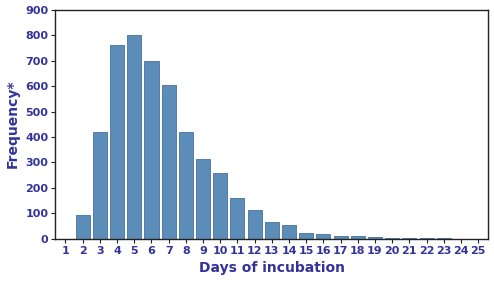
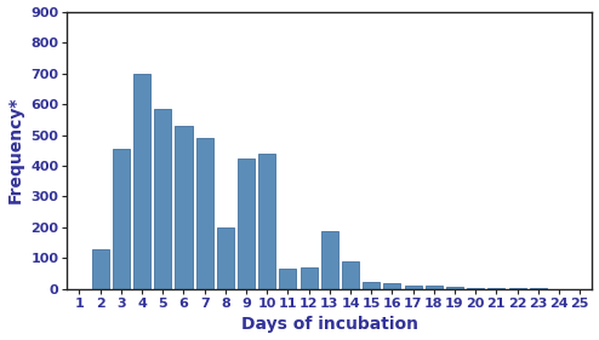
2: 95 -> 130
3: 420 -> 455
4: 760 -> 700
5: 800 -> 585
6: 700 -> 530
7: 605 -> 490
8: 420 -> 200
9: 315 -> 425
10: 260 -> 440
11: 160 -> 65
12: 115 -> 70
13: 65 -> 190
14: 55 -> 90
